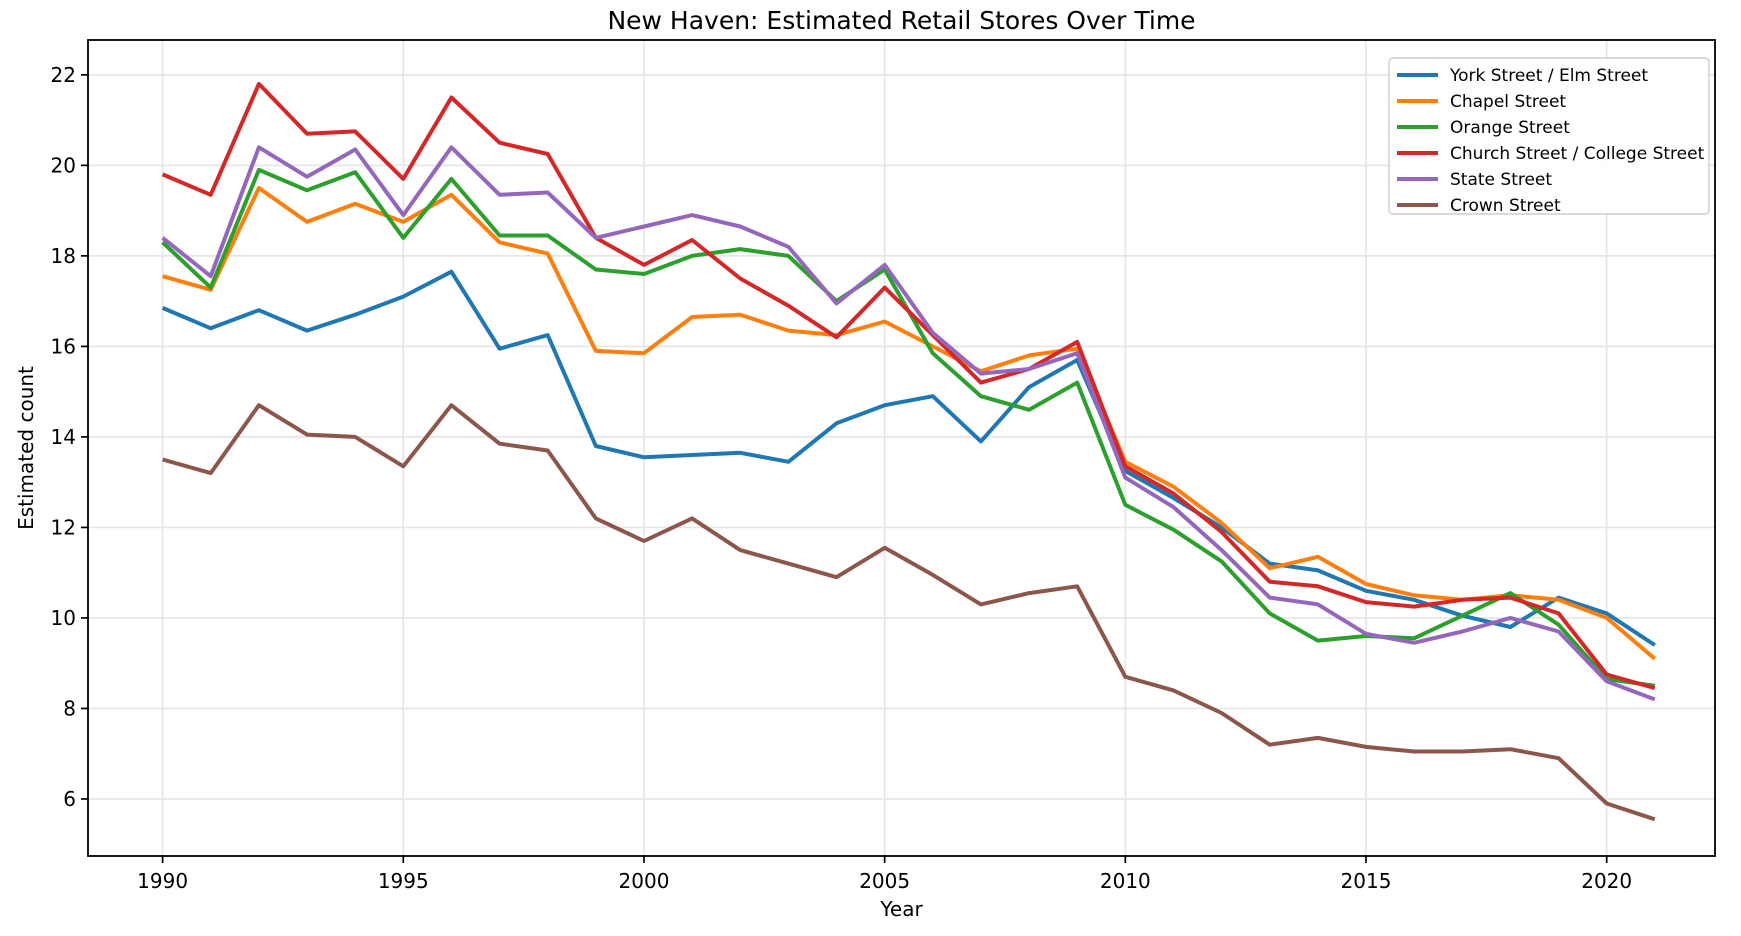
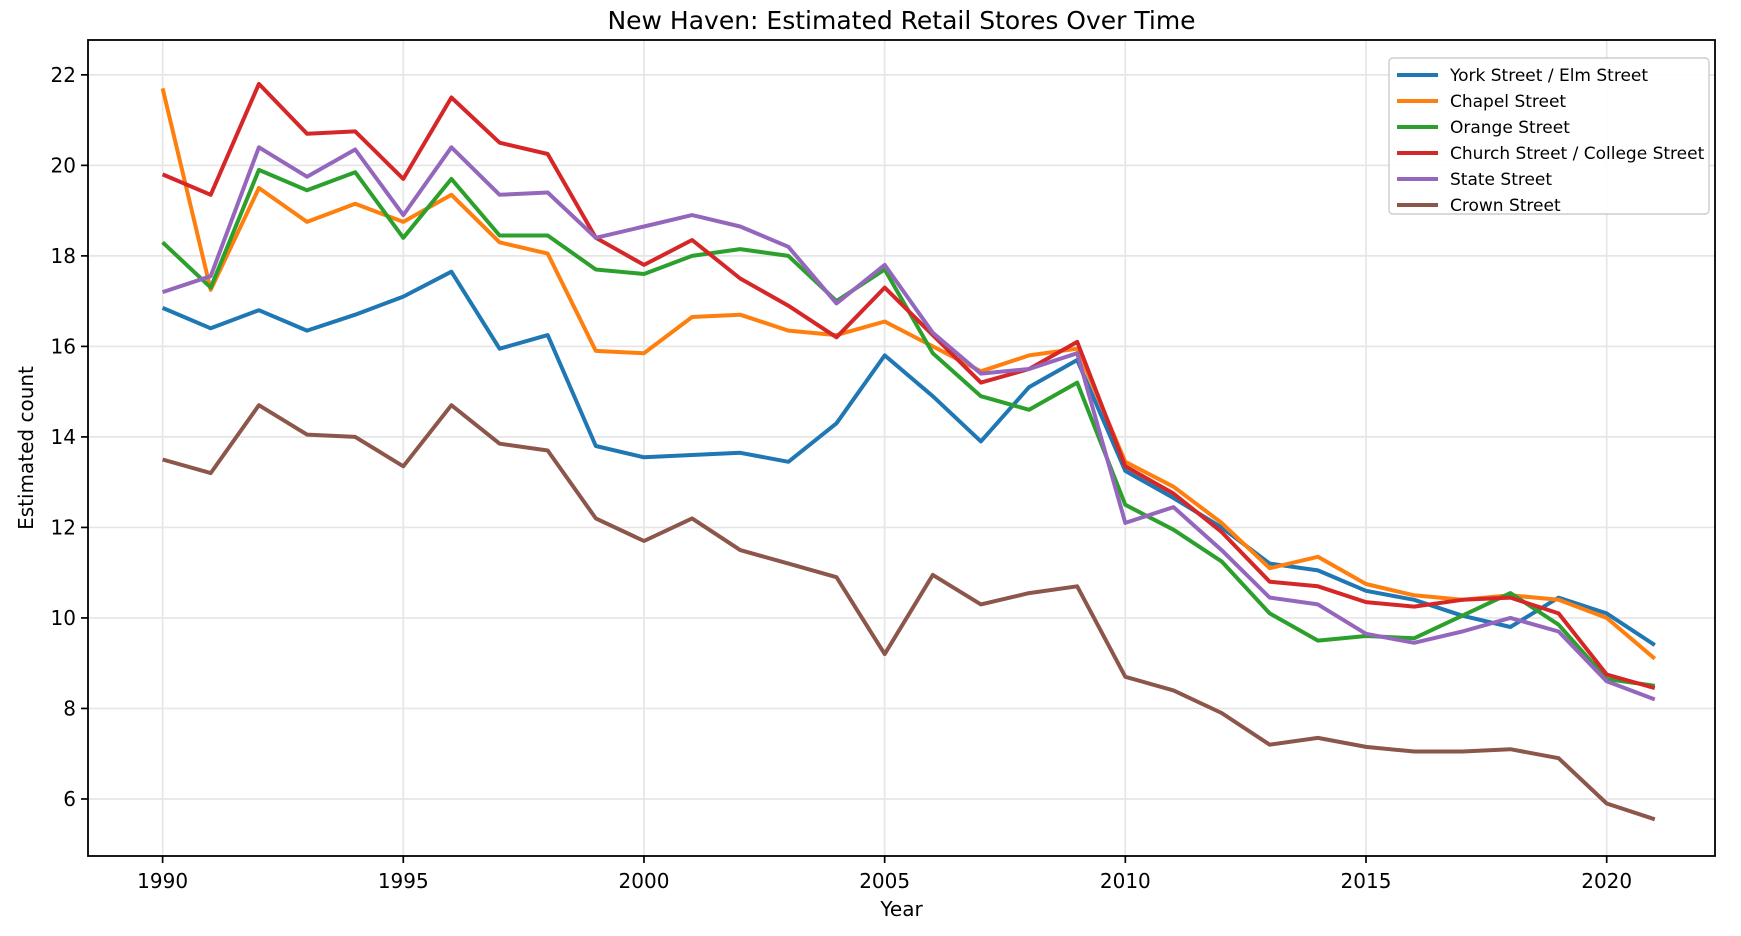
Chapel Street/1990: 17.6 -> 21.7
State Street/1990: 18.4 -> 17.2
York Street / Elm Street/2005: 14.7 -> 15.8
Crown Street/2005: 11.6 -> 9.2
State Street/2010: 13.1 -> 12.1
